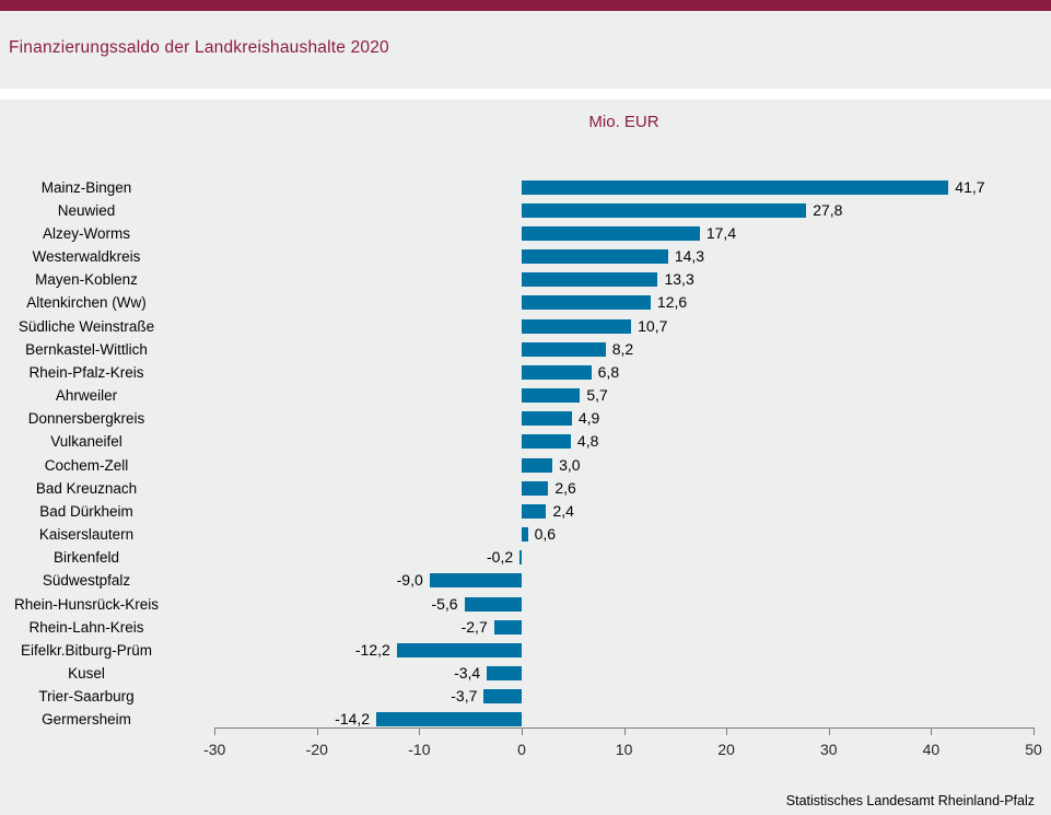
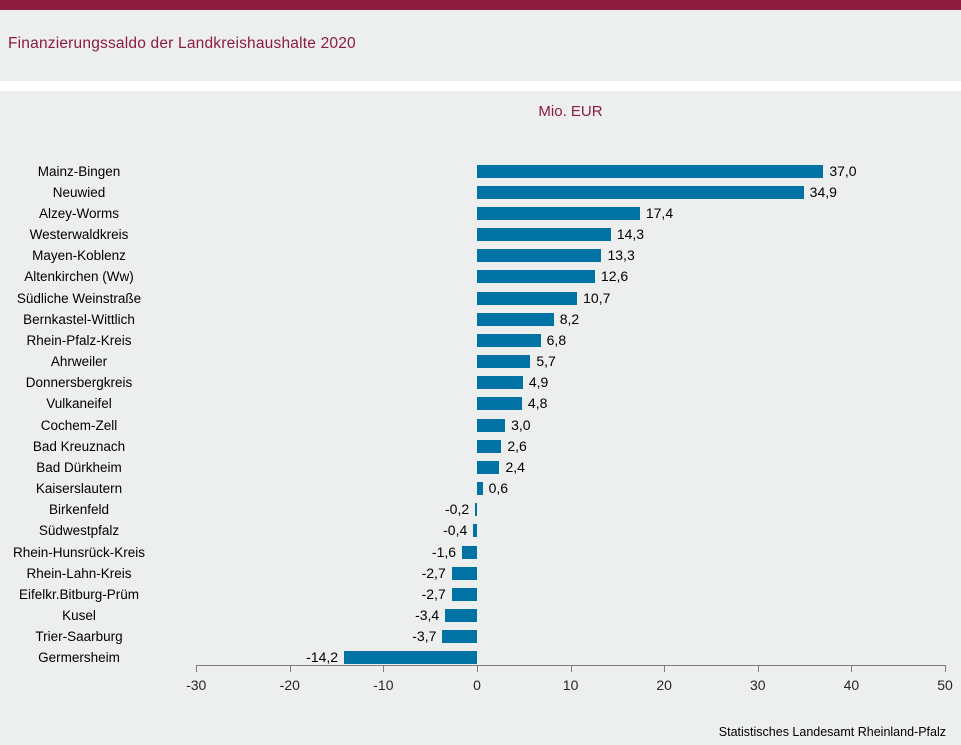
Mainz-Bingen: 41,7 -> 37,0
Neuwied: 27,8 -> 34,9
Südwestpfalz: -9,0 -> -0,4
Rhein-Hunsrück-Kreis: -5,6 -> -1,6
Eifelkr.Bitburg-Prüm: -12,2 -> -2,7
